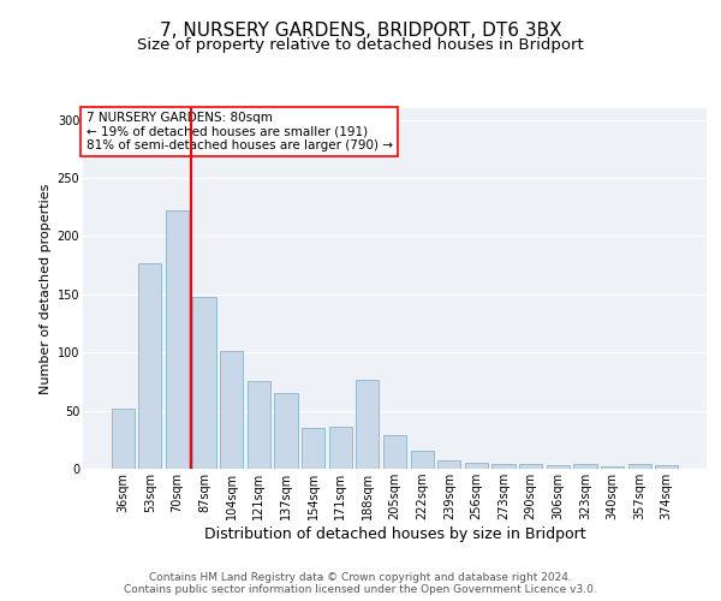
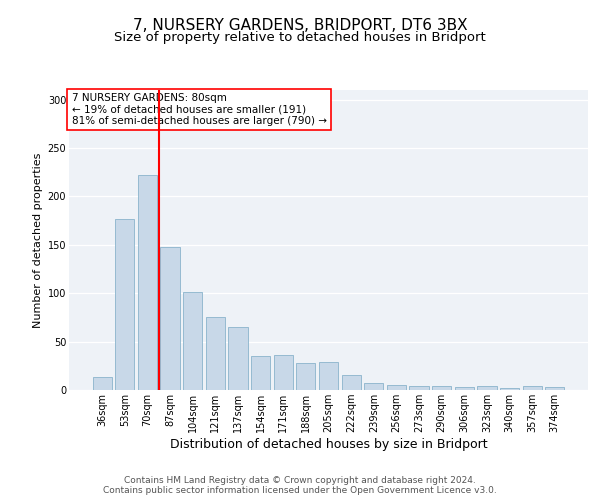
36sqm: 52 -> 13
188sqm: 76 -> 28
